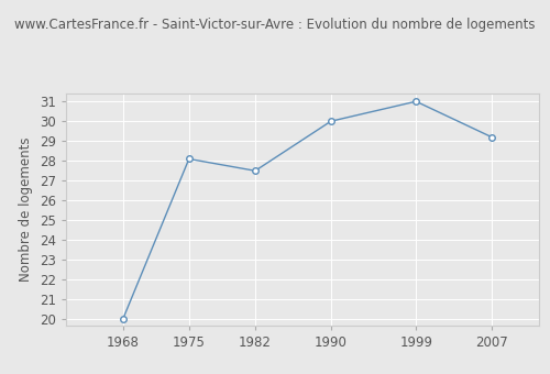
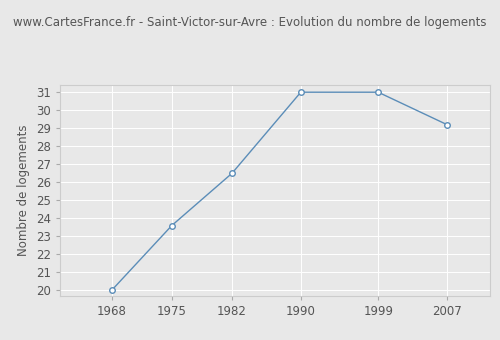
1975: 28.1 -> 23.6
1982: 27.5 -> 26.5
1990: 30.0 -> 31.0
